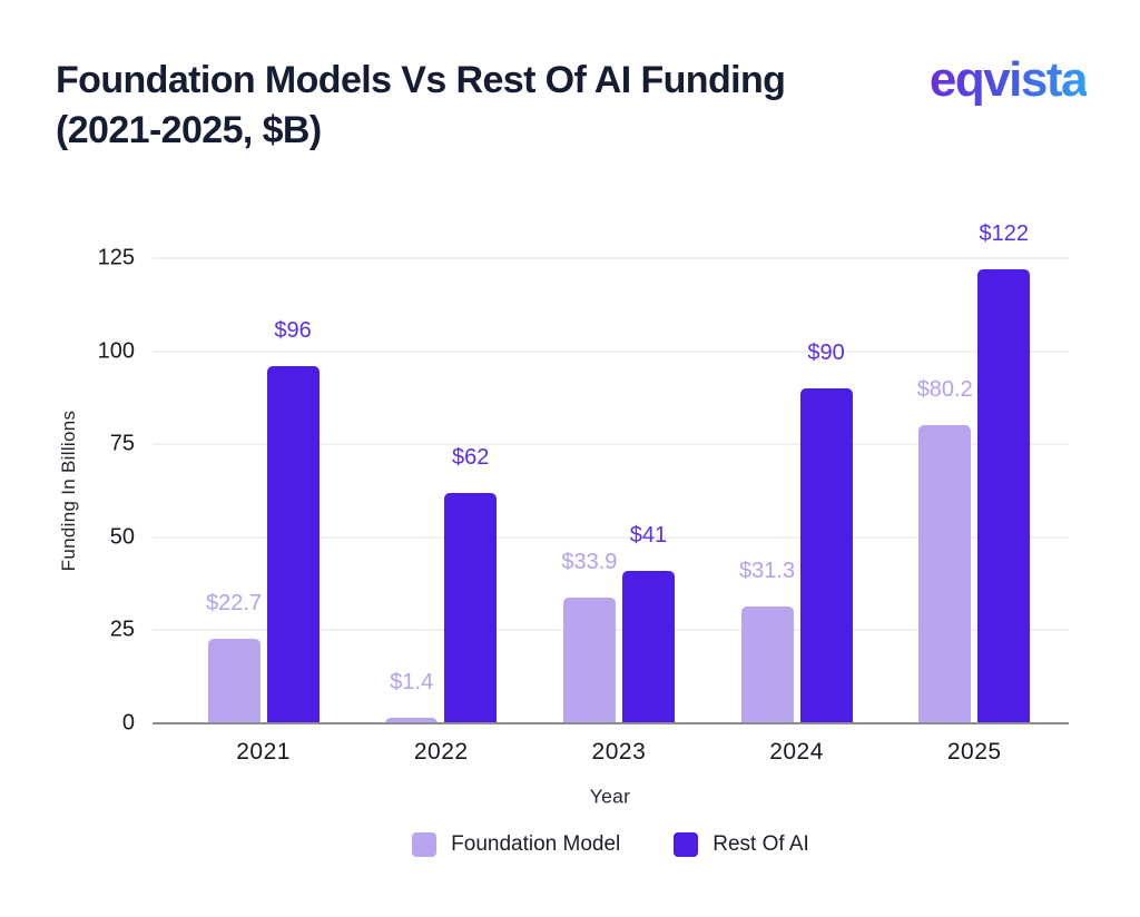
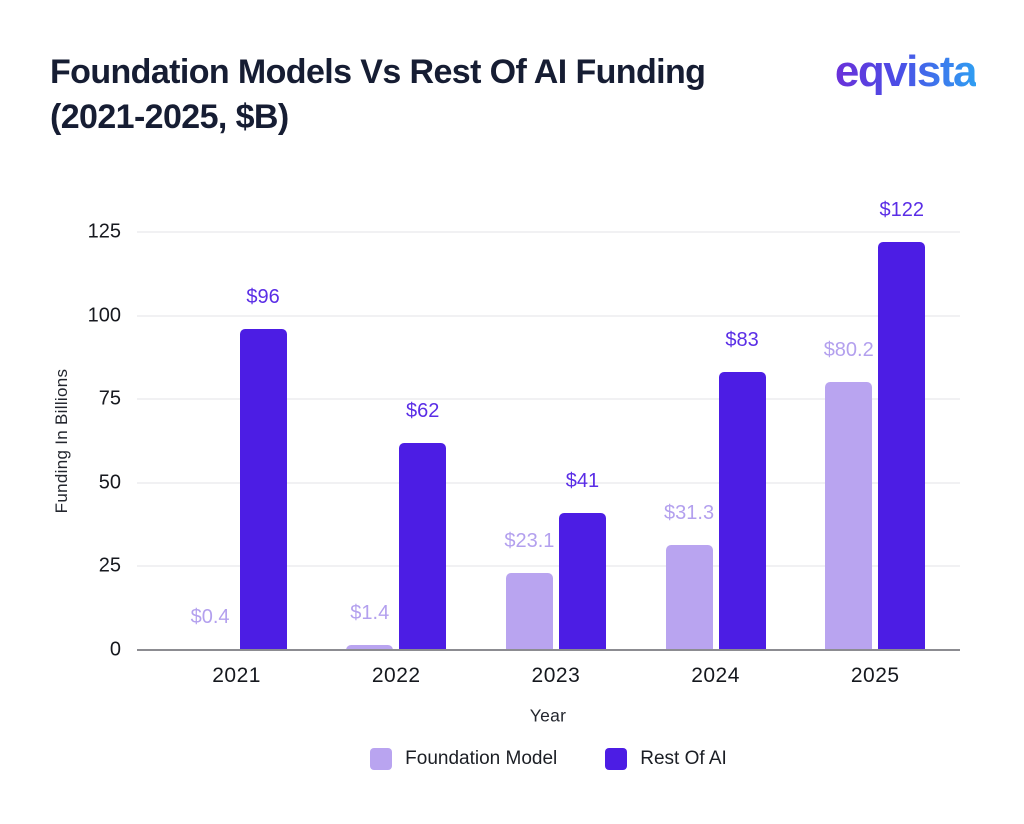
Foundation Model/2021: $22.7 -> $0.4
Foundation Model/2023: $33.9 -> $23.1
Rest Of AI/2024: $90 -> $83
